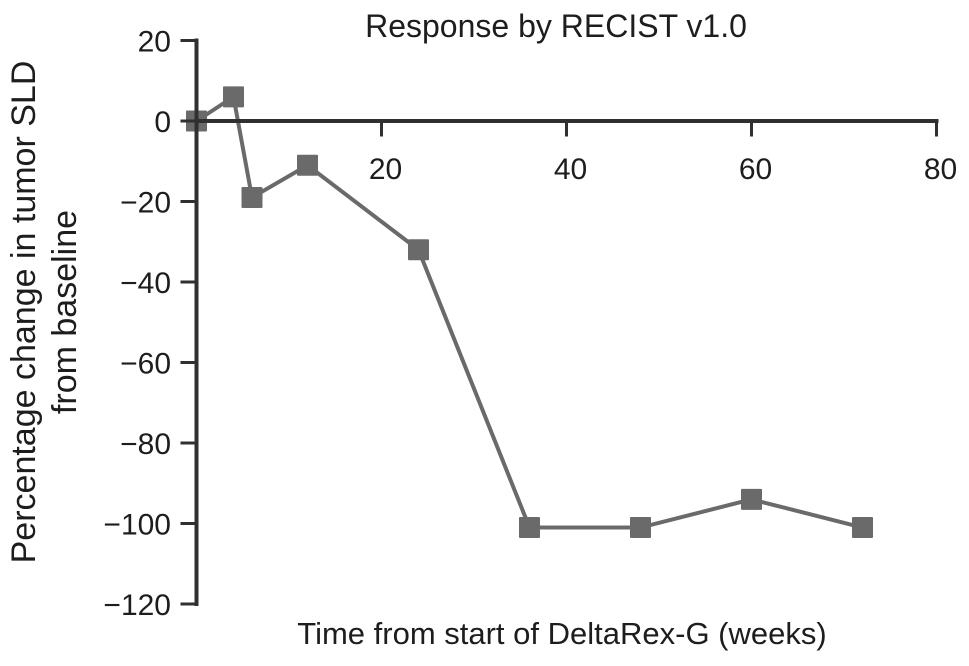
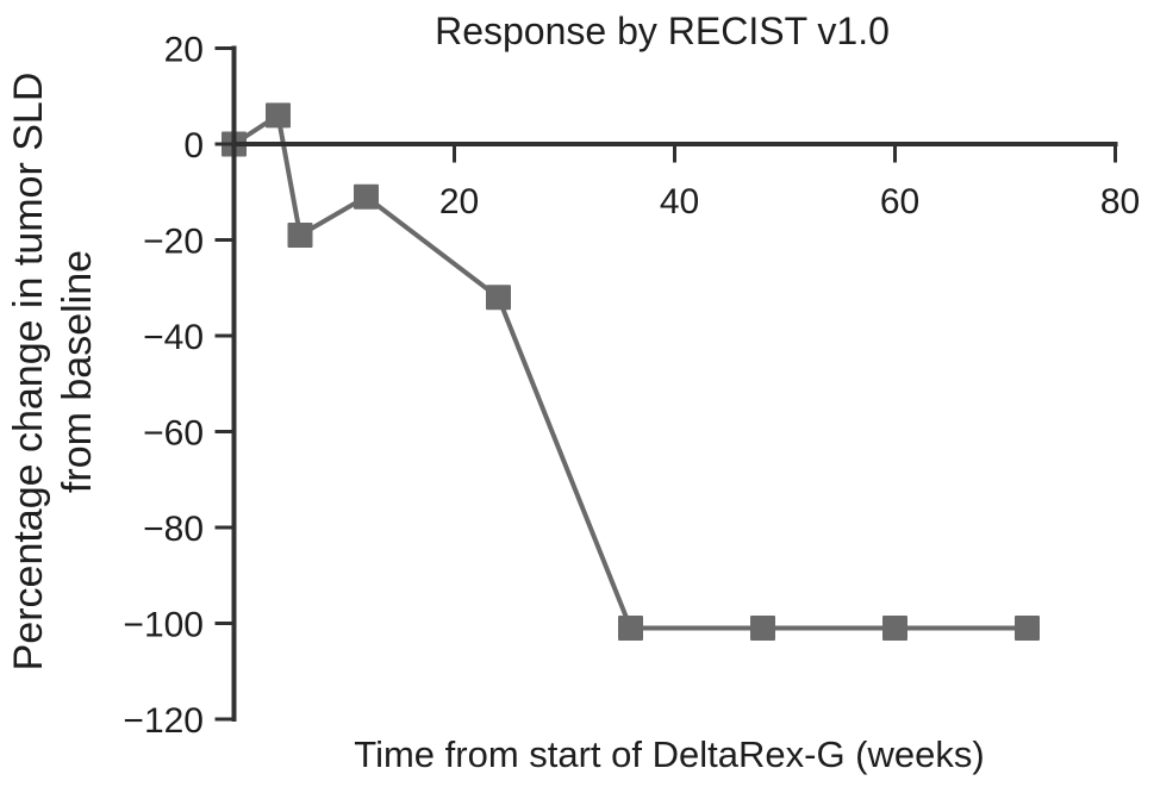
60: -94 -> -101
